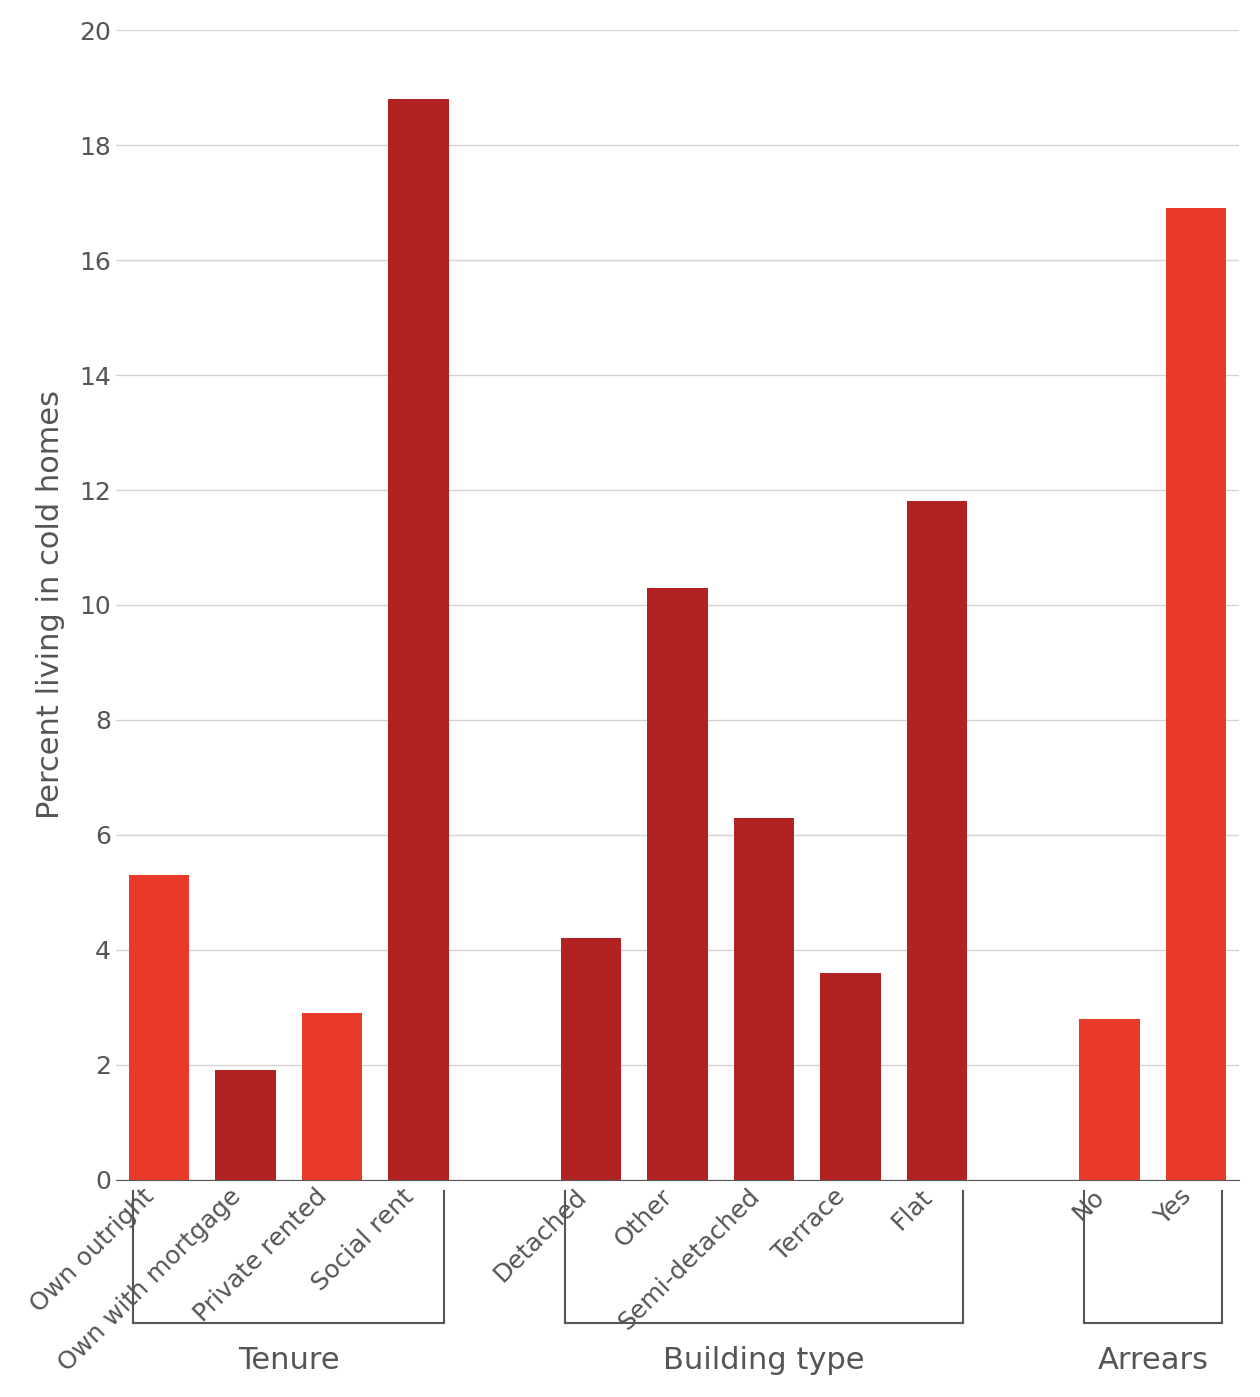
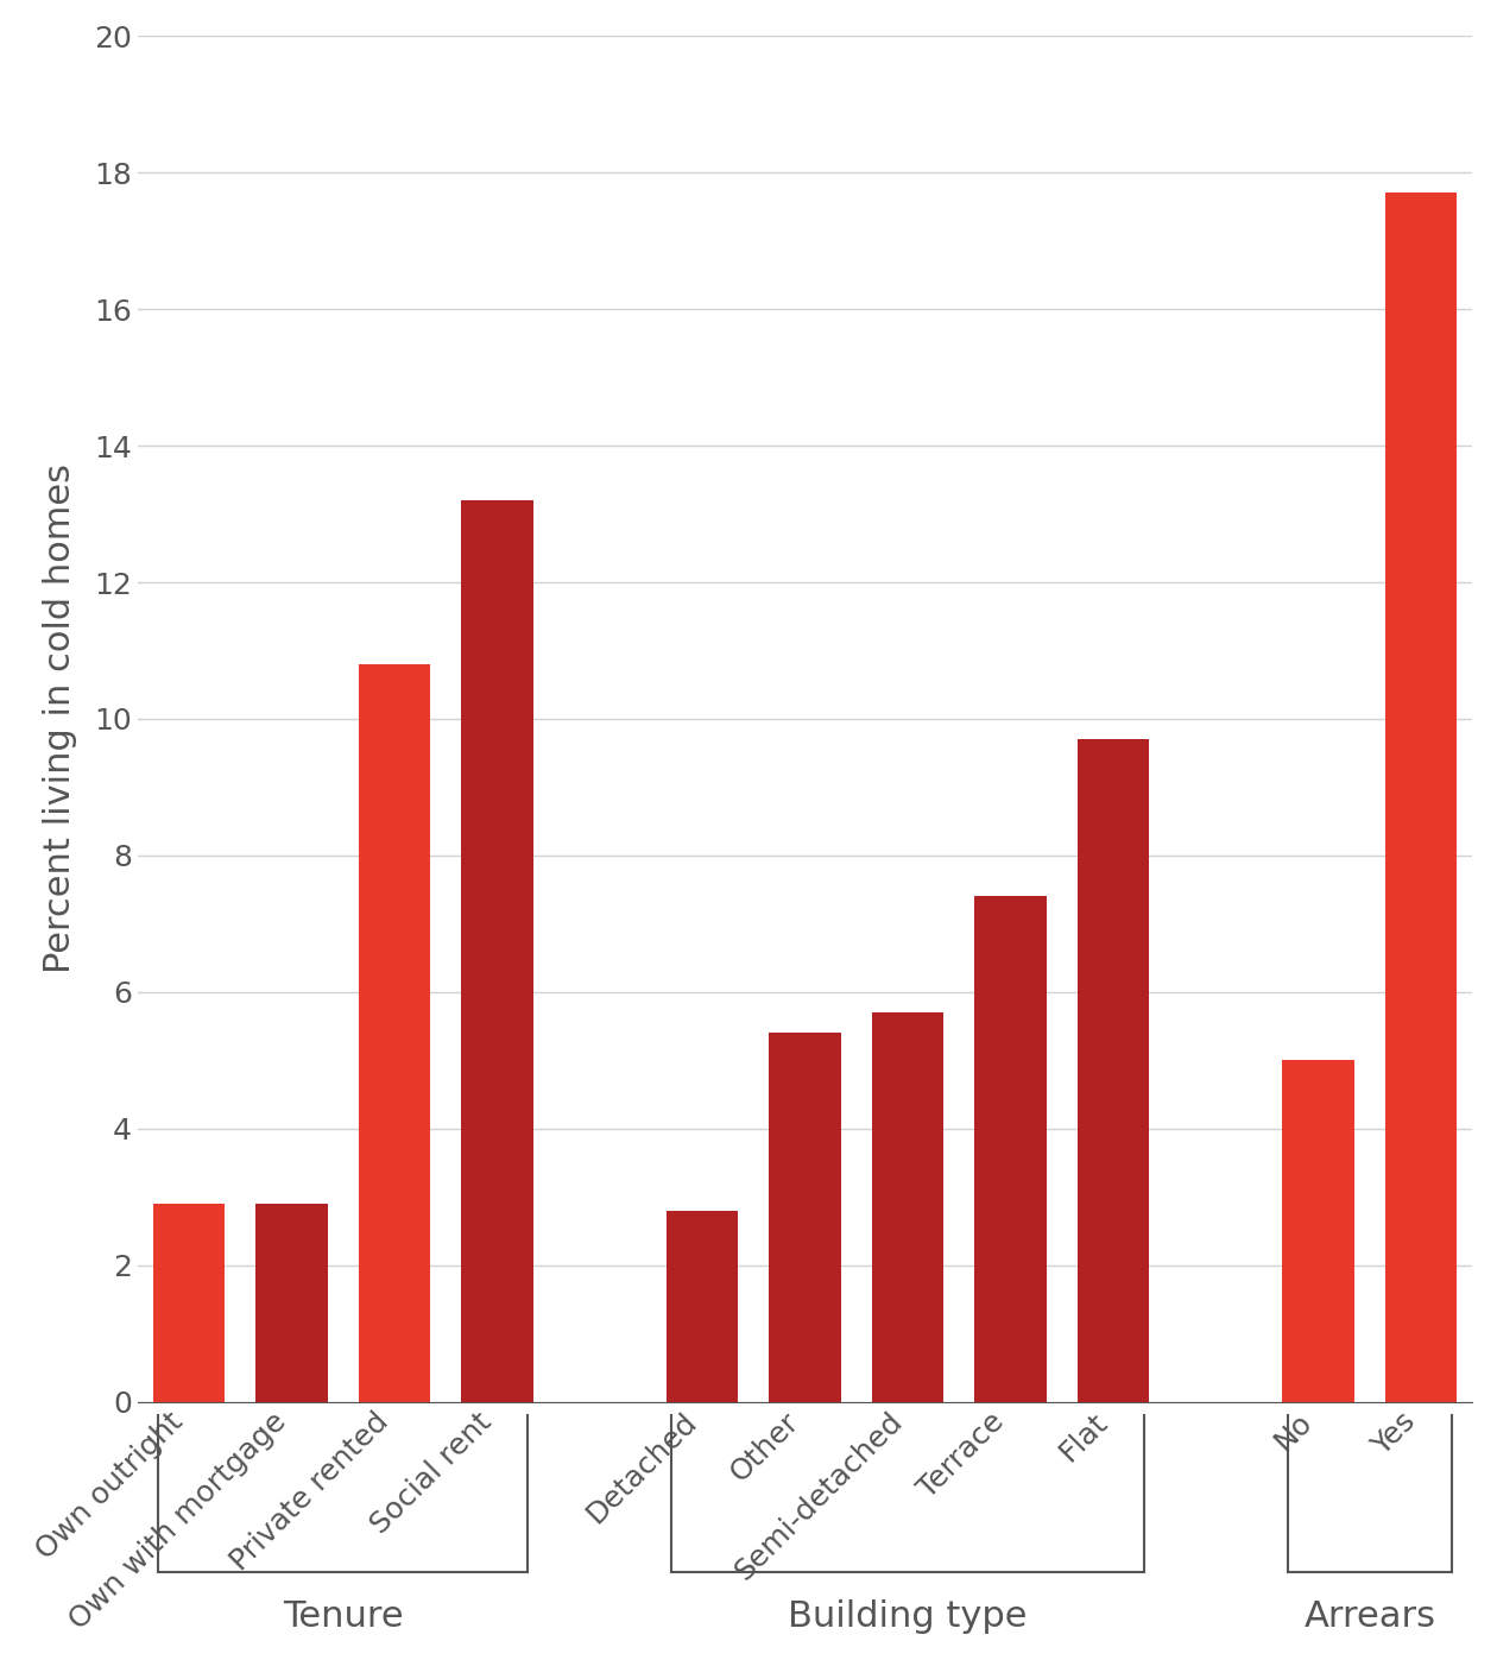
Own outright: 5.3 -> 2.9
Own with mortgage: 1.9 -> 2.9
Private rented: 2.9 -> 10.8
Social rent: 18.8 -> 13.2
Detached: 4.2 -> 2.8
Other: 10.3 -> 5.4
Semi-detached: 6.3 -> 5.7
Terrace: 3.6 -> 7.4
Flat: 11.8 -> 9.7
No: 2.8 -> 5.0
Yes: 16.9 -> 17.7
